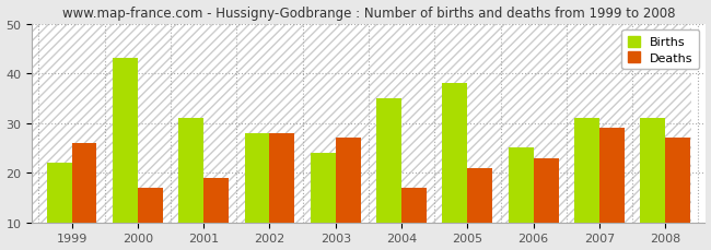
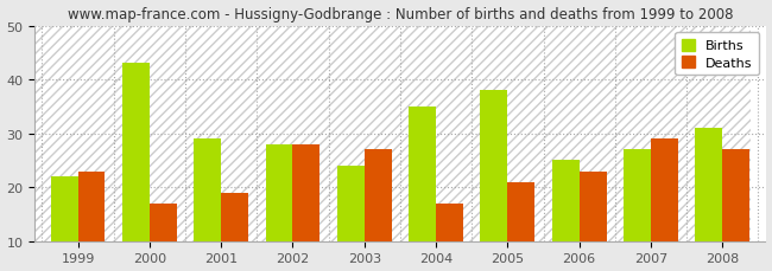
Deaths/1999: 26 -> 23
Births/2001: 31 -> 29
Births/2007: 31 -> 27
